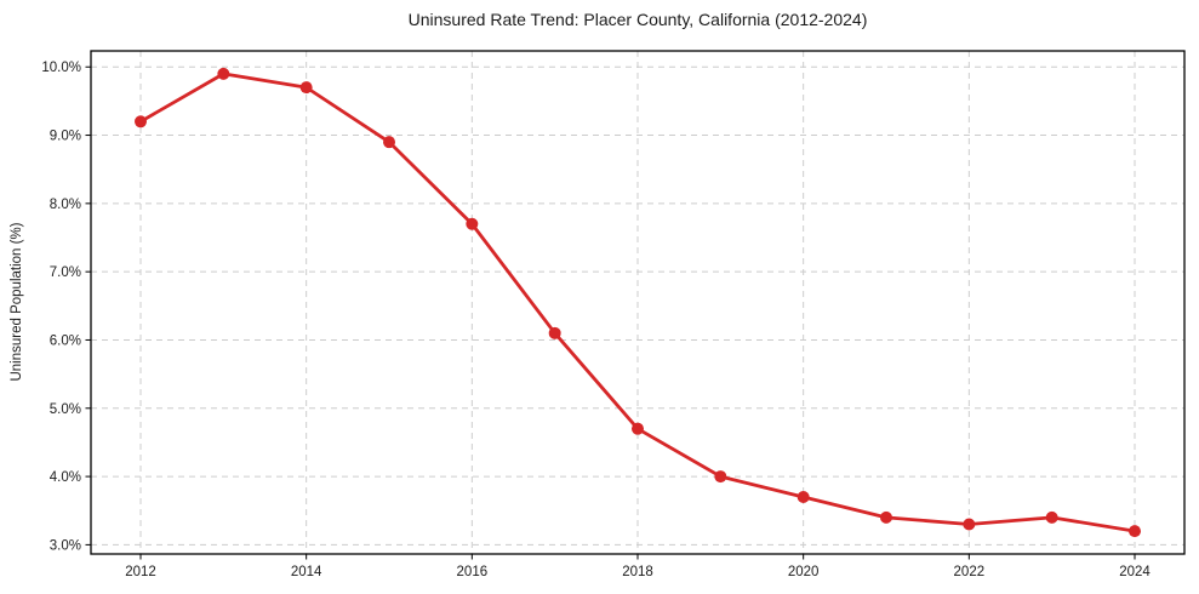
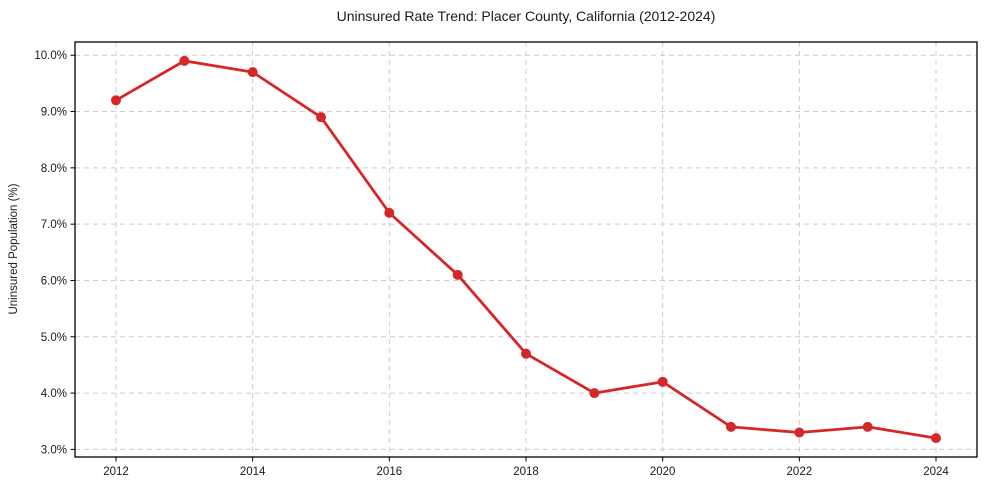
2016: 7.7% -> 7.2%
2020: 3.7% -> 4.2%
